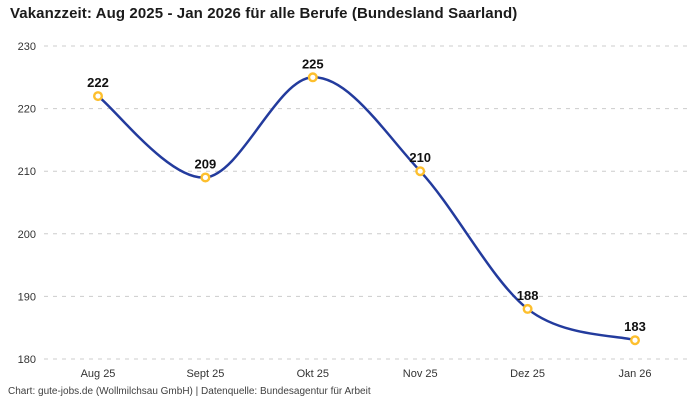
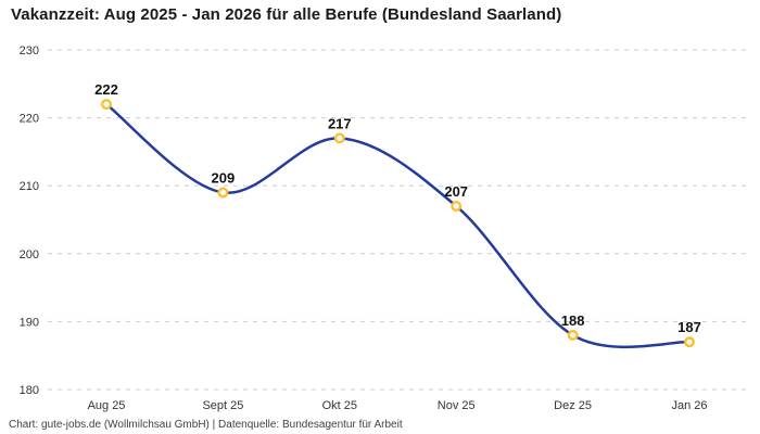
Okt 25: 225 -> 217
Nov 25: 210 -> 207
Jan 26: 183 -> 187
